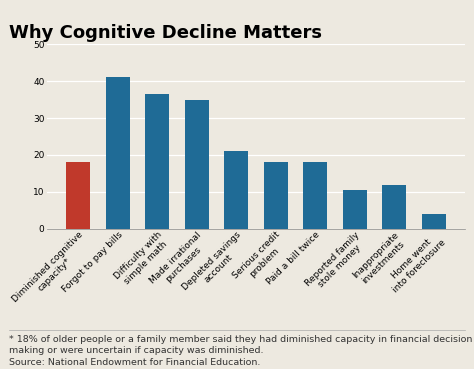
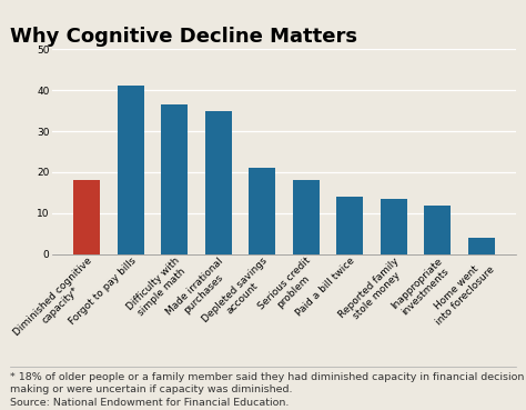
Paid a bill twice: 18.0 -> 14.0
Reported family stole money: 10.5 -> 13.5
